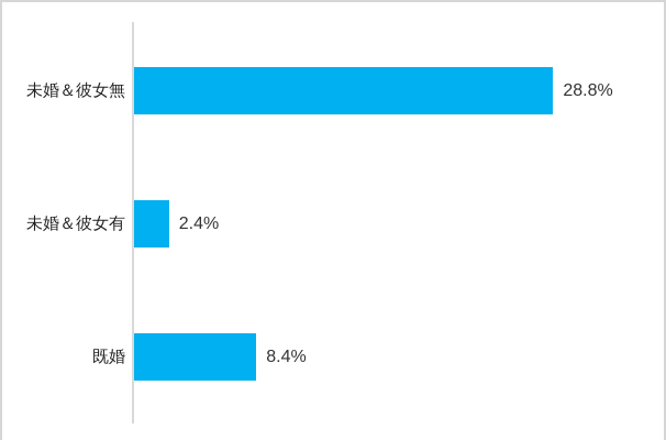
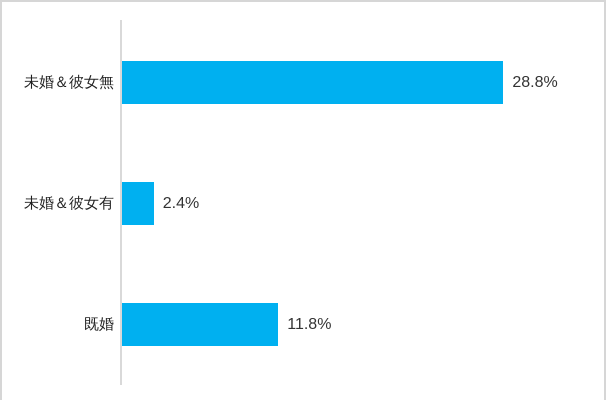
既婚: 8.4% -> 11.8%
